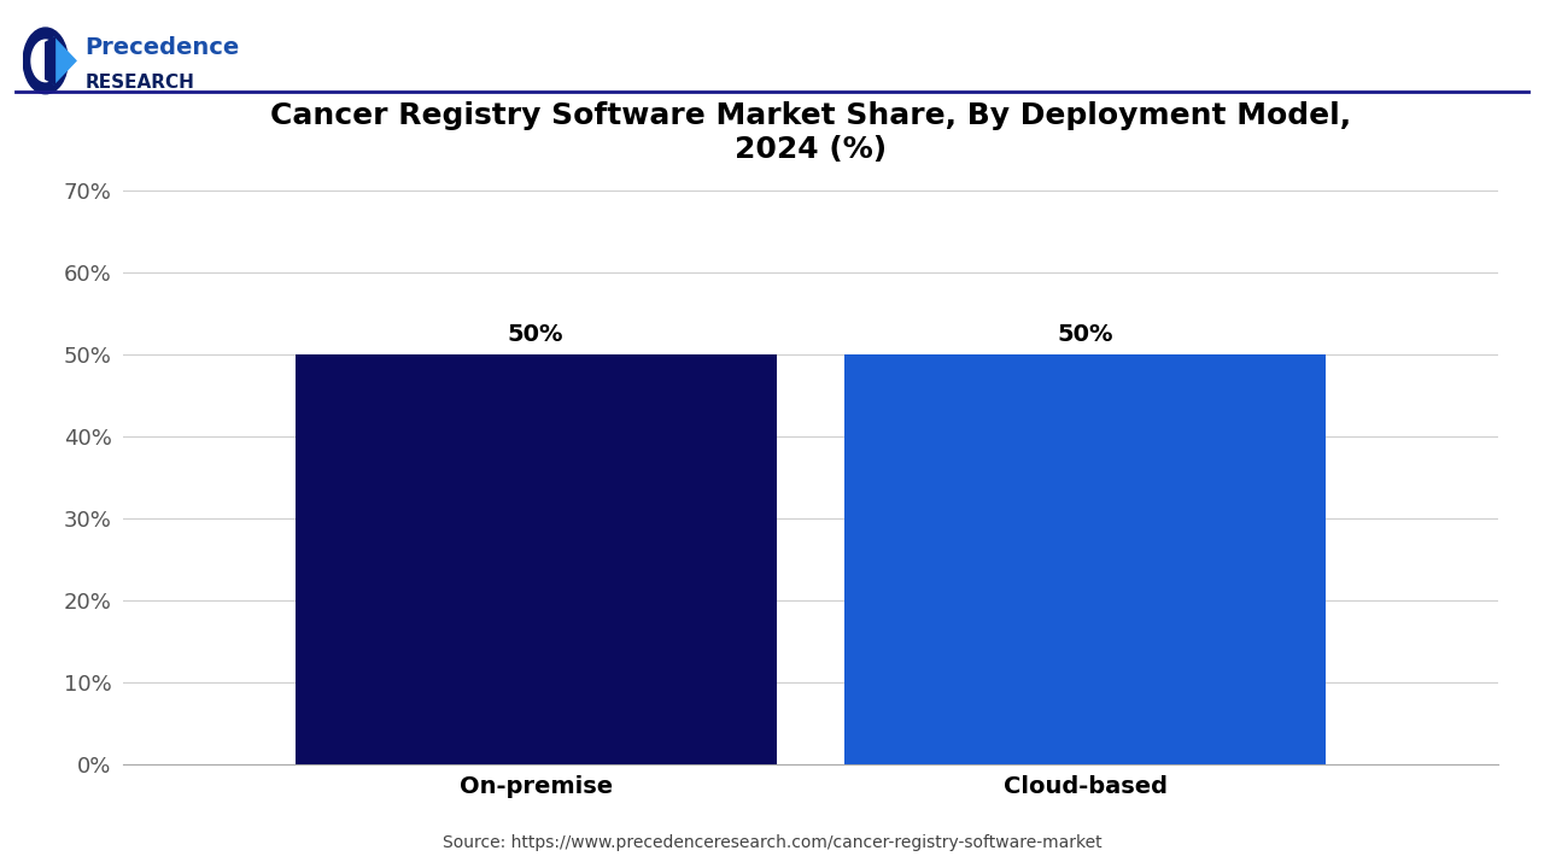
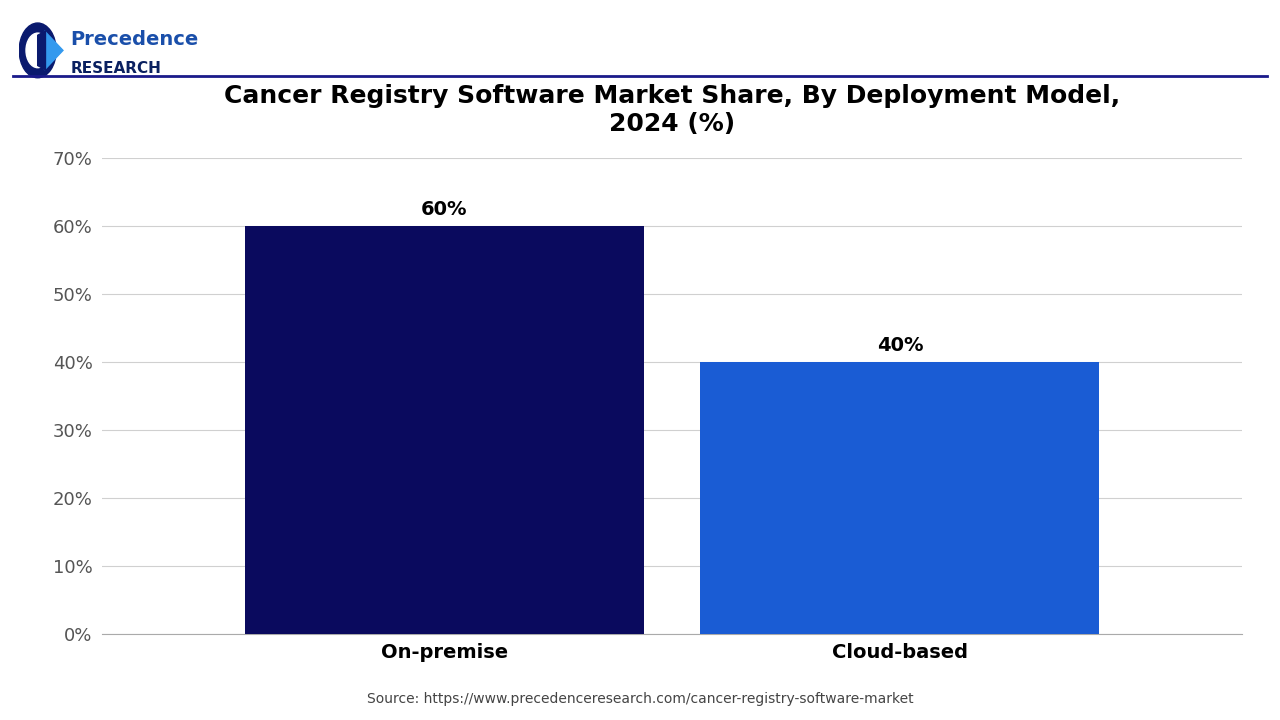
On-premise: 50% -> 60%
Cloud-based: 50% -> 40%
